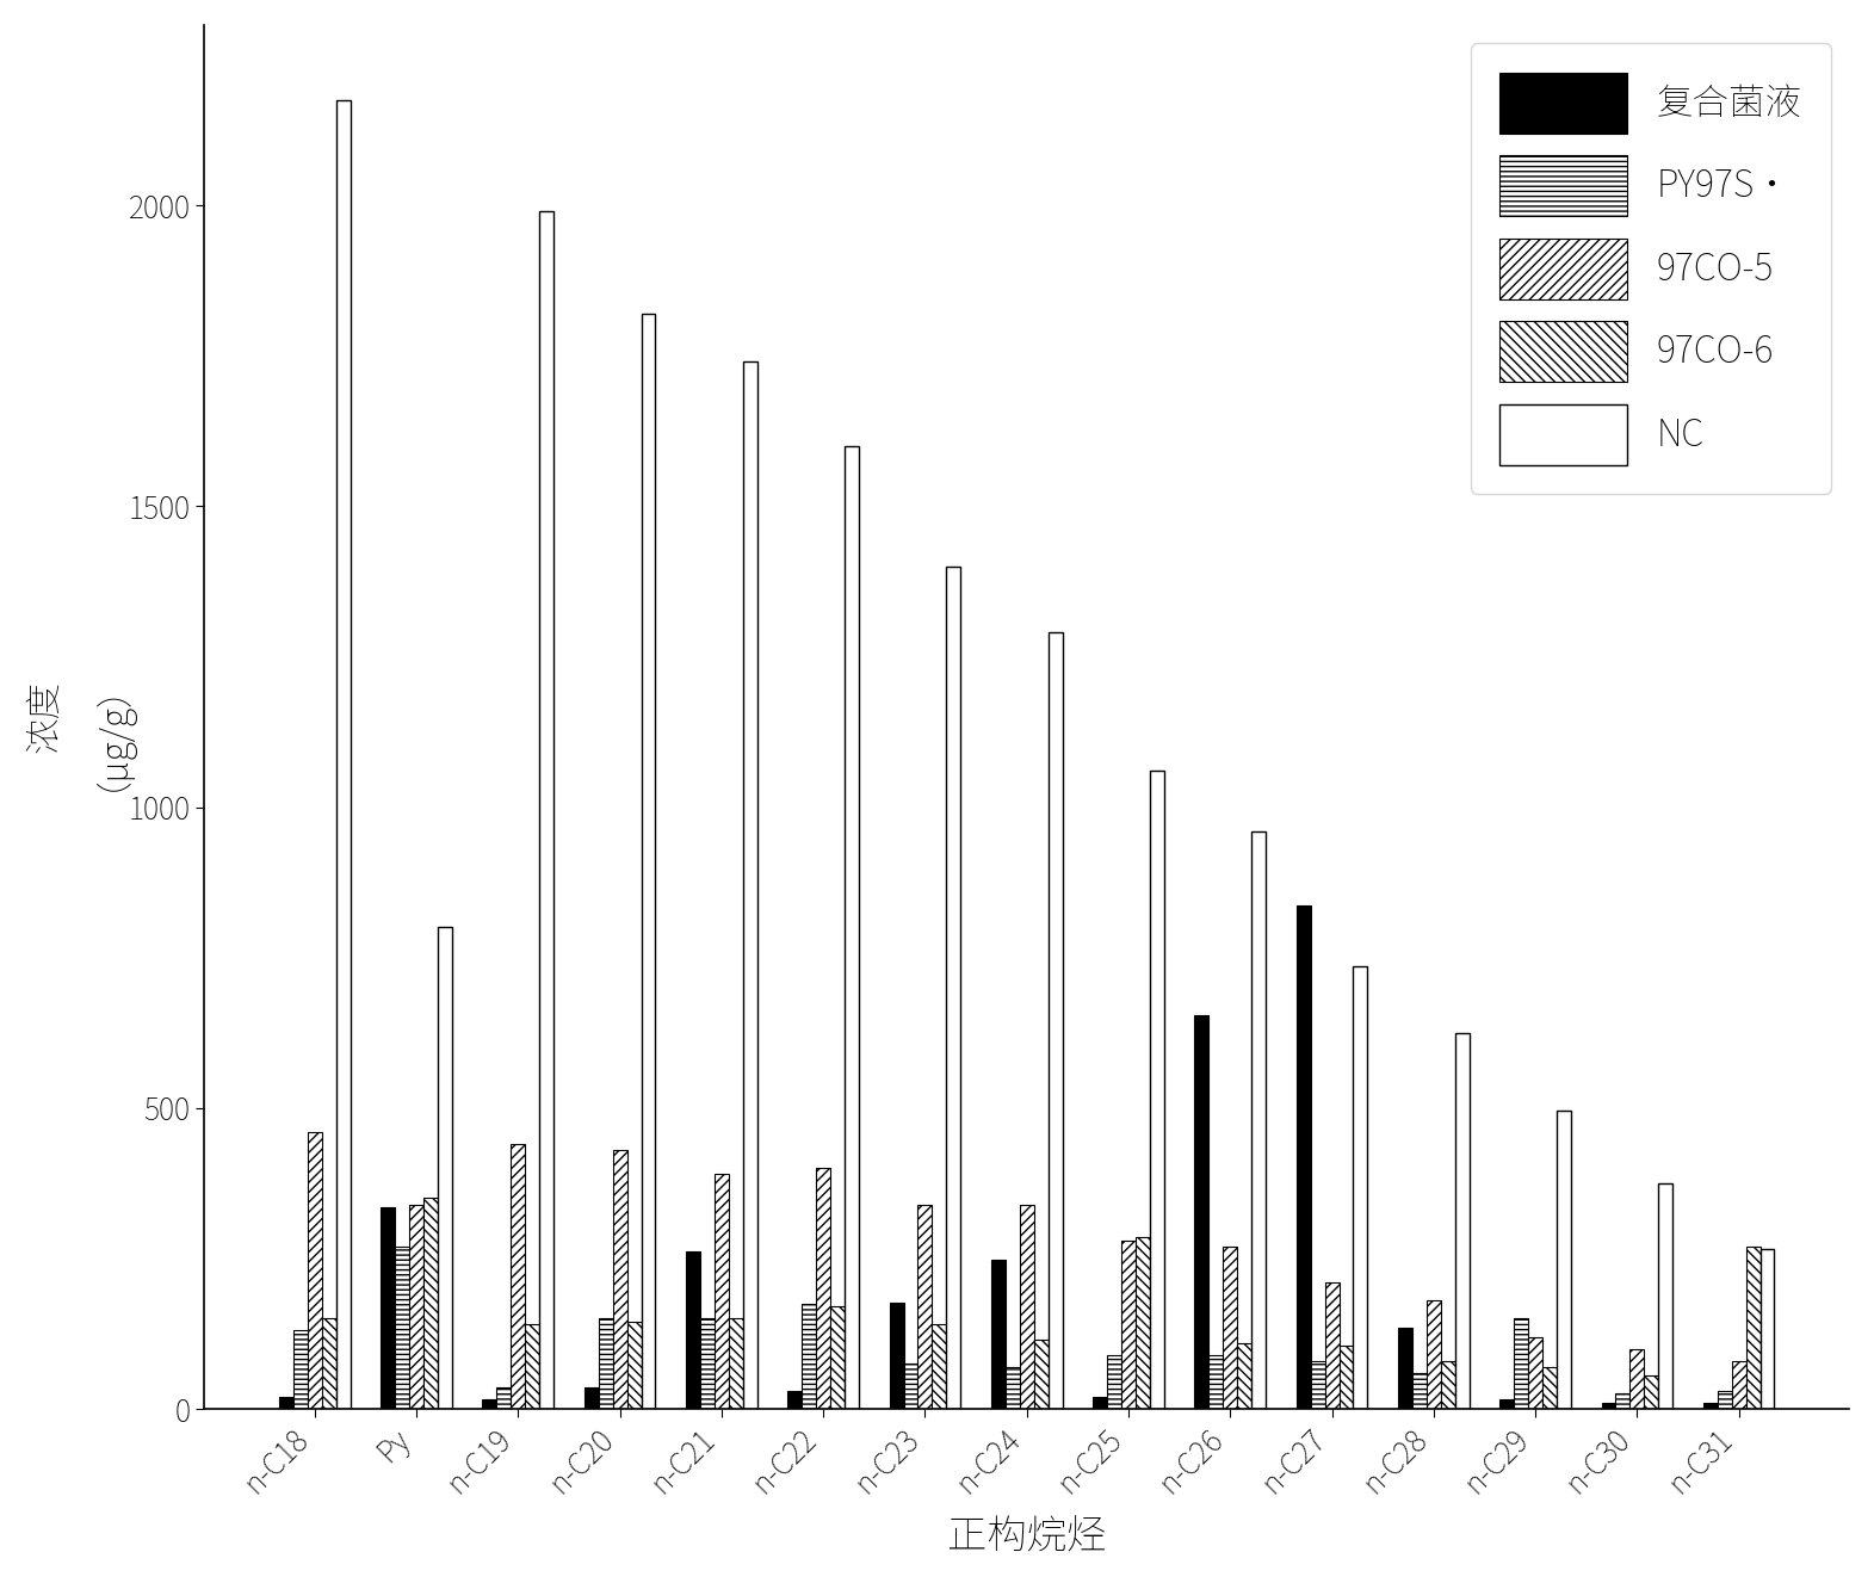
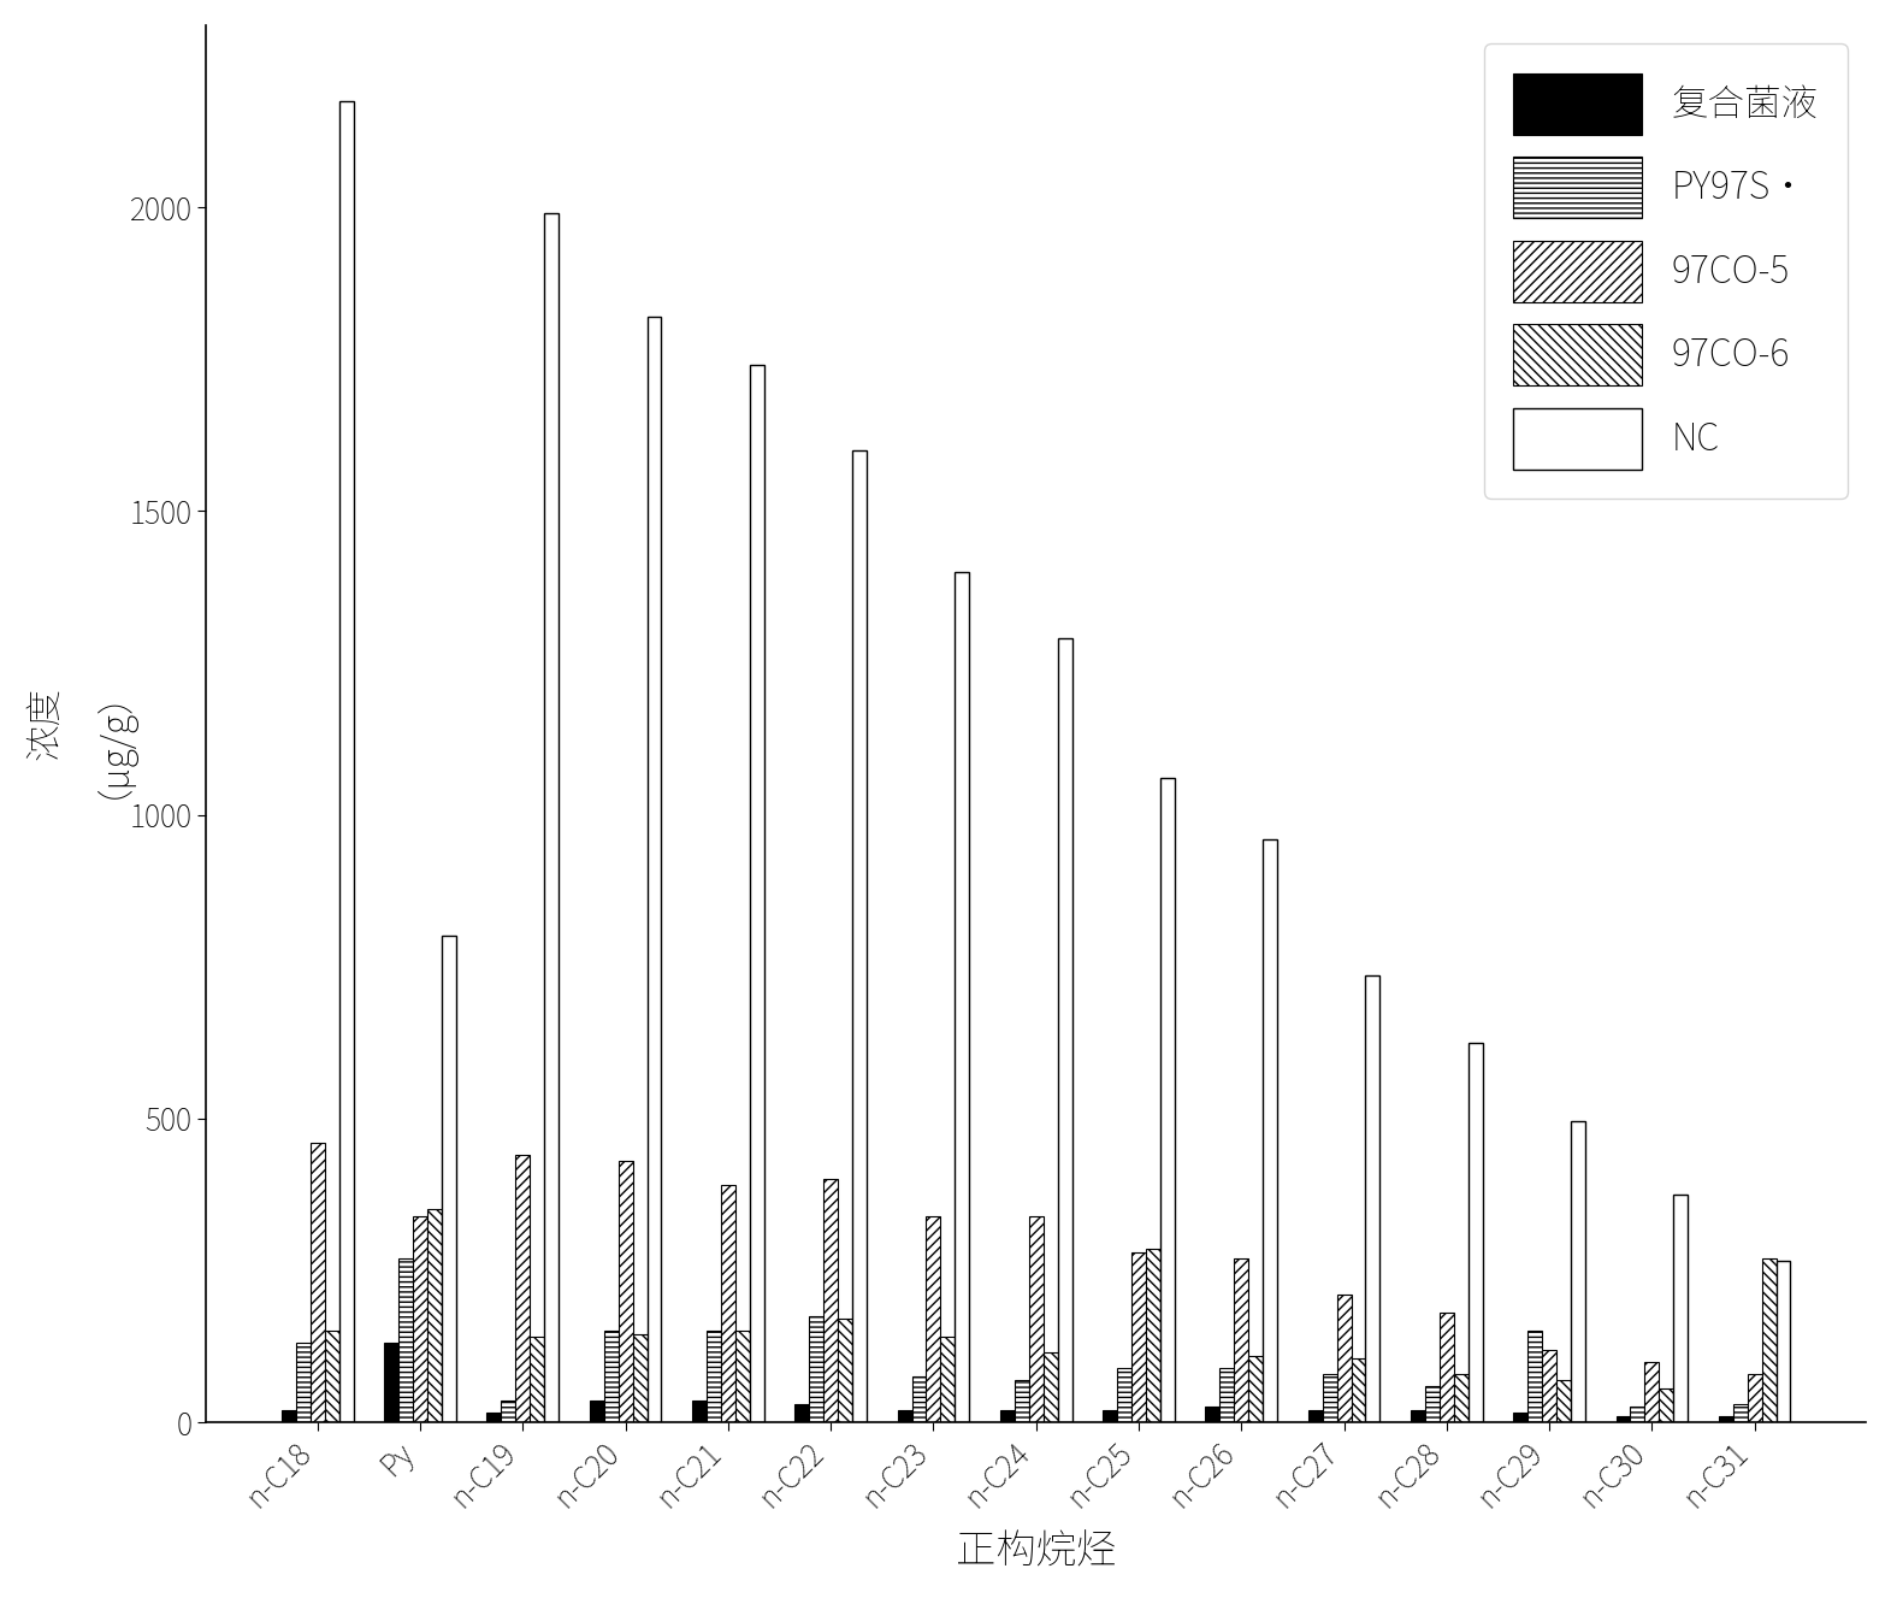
复合菌液/Py: 336 -> 130
复合菌液/n-C21: 262 -> 35
复合菌液/n-C23: 176 -> 20
复合菌液/n-C24: 248 -> 20
复合菌液/n-C26: 654 -> 25
复合菌液/n-C27: 836 -> 20
复合菌液/n-C28: 134 -> 20
